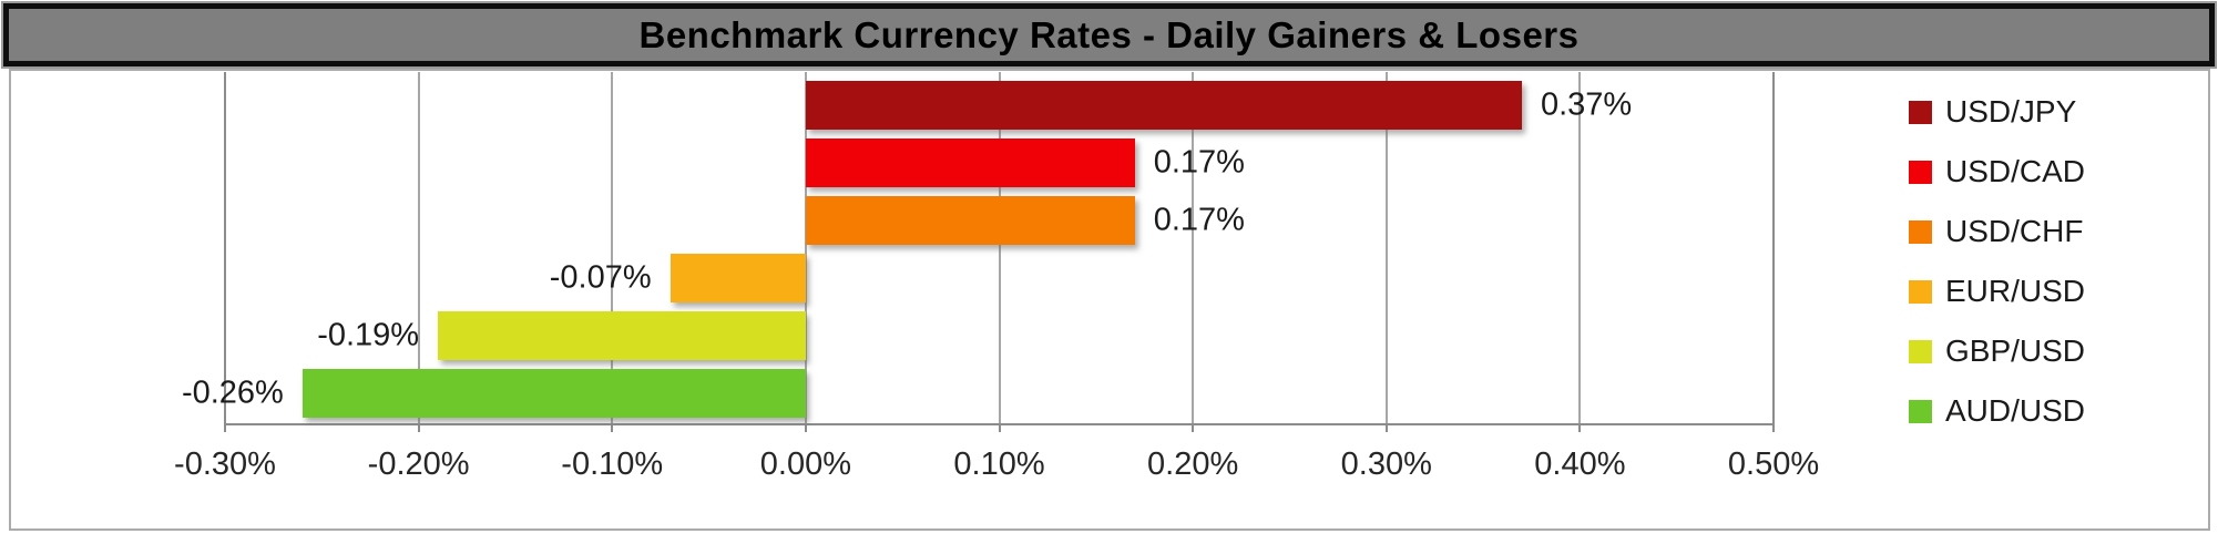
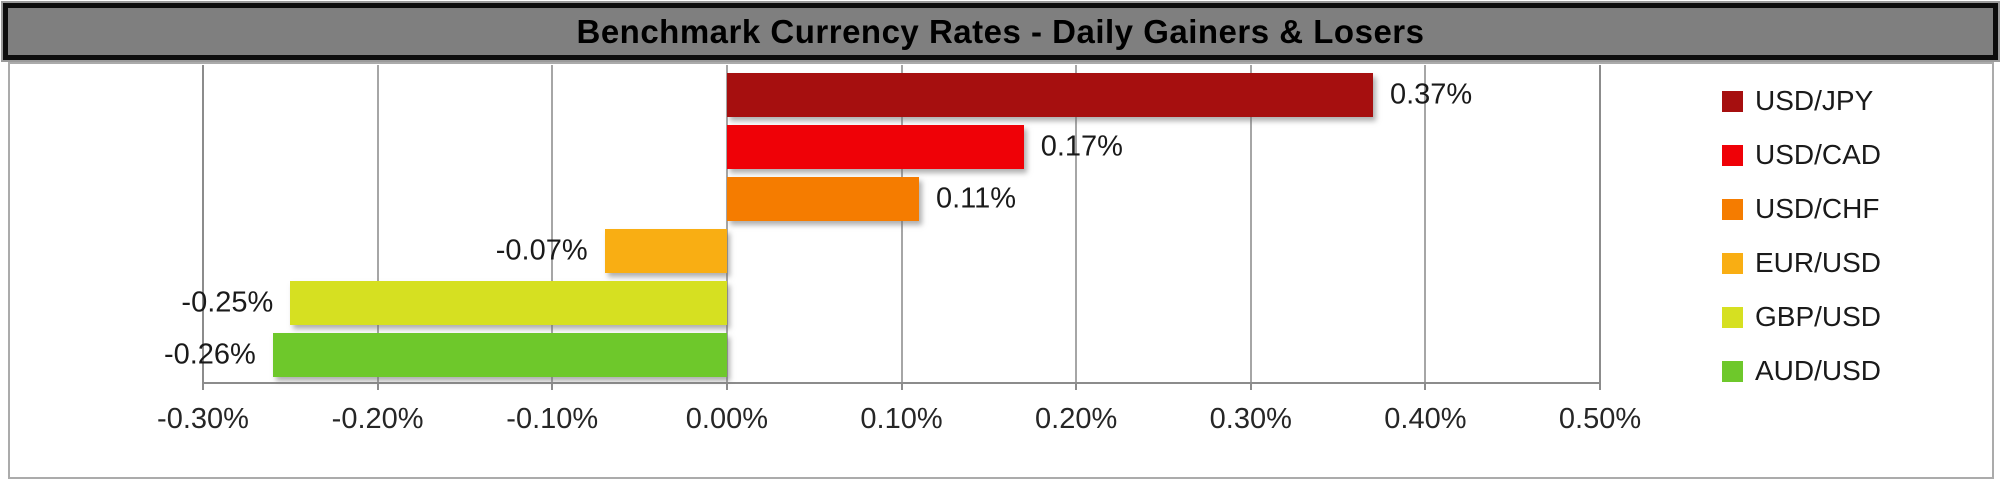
USD/CHF: 0.17% -> 0.11%
GBP/USD: -0.19% -> -0.25%
